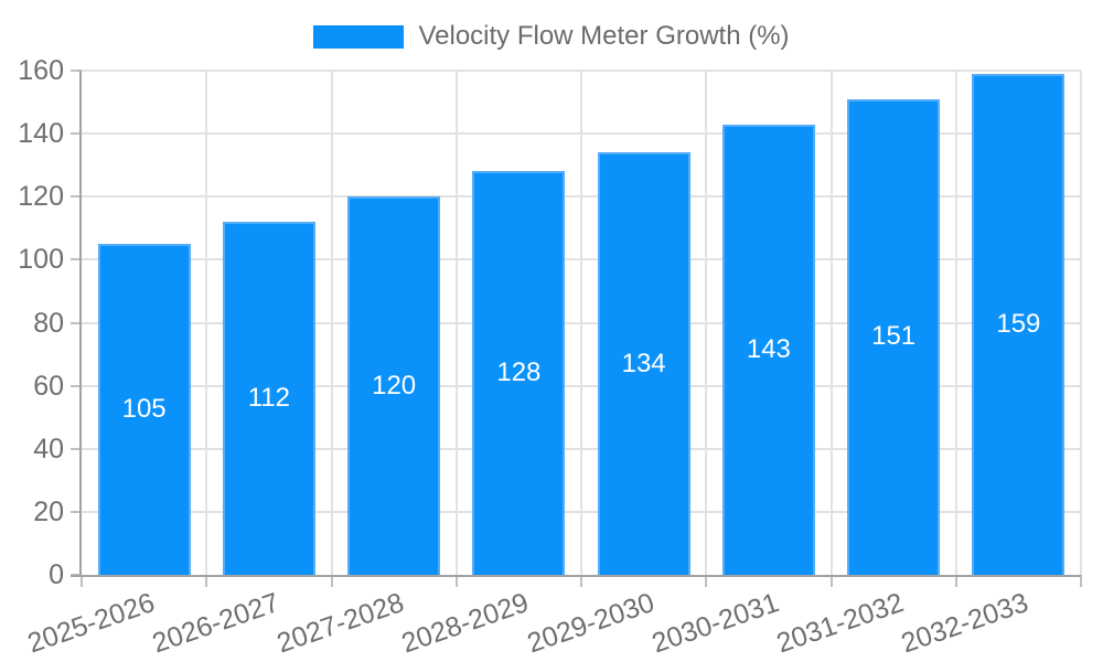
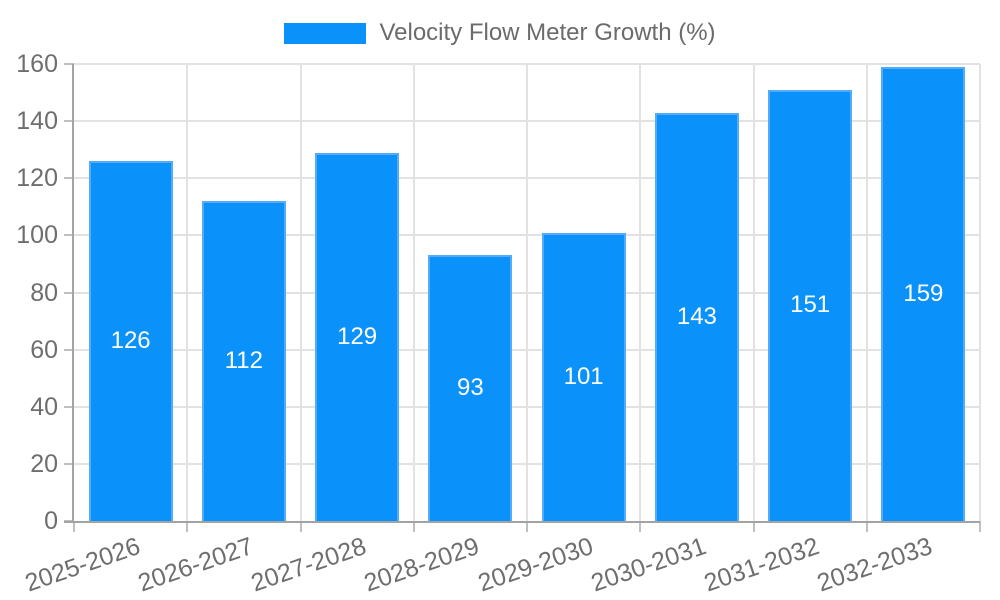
2025-2026: 105 -> 126
2027-2028: 120 -> 129
2028-2029: 128 -> 93
2029-2030: 134 -> 101
